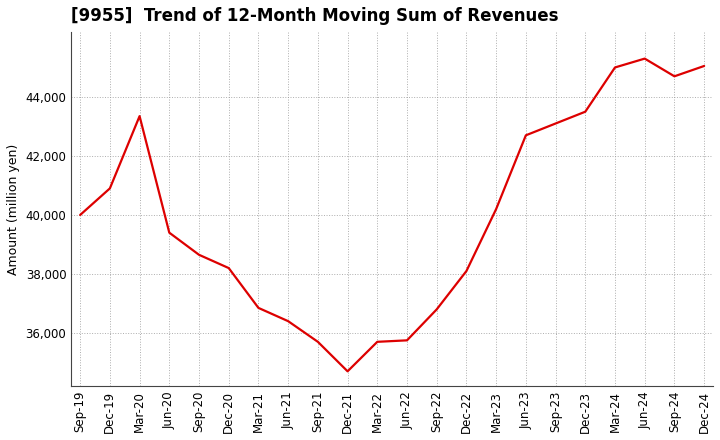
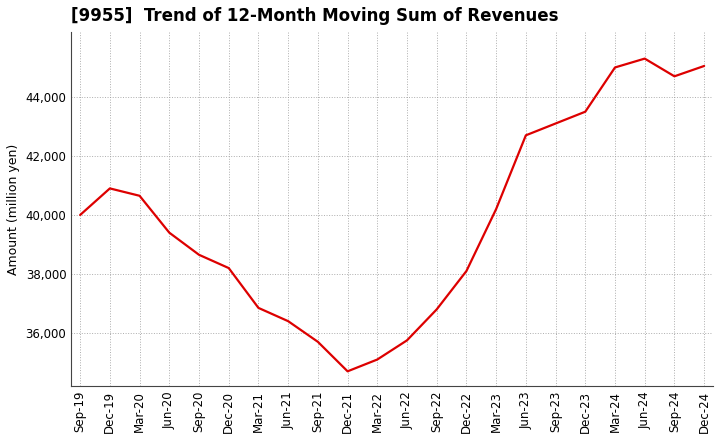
Mar-20: 43,350 -> 40,650
Mar-22: 35,700 -> 35,100
